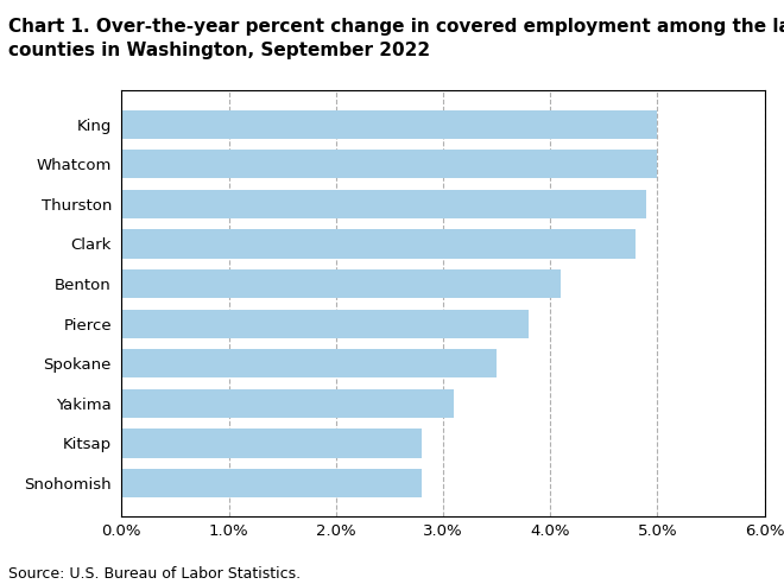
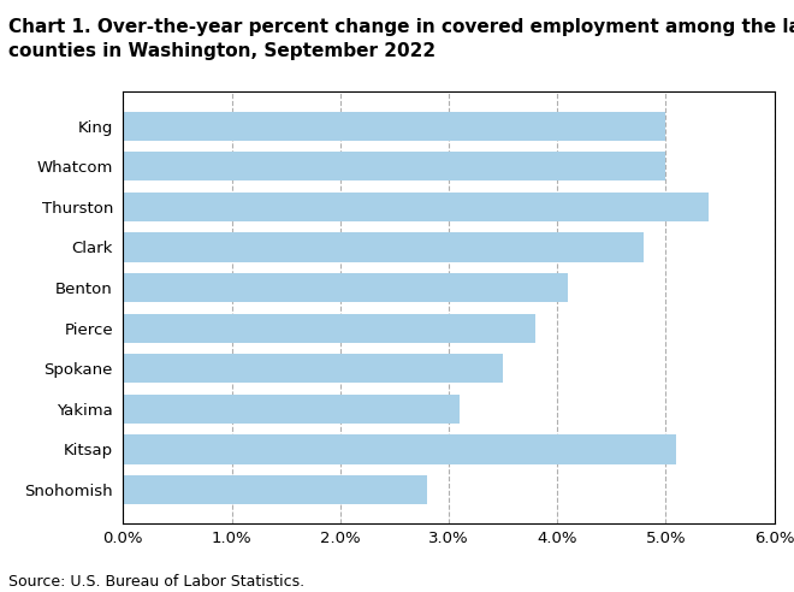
Thurston: 4.9% -> 5.4%
Kitsap: 2.8% -> 5.1%
